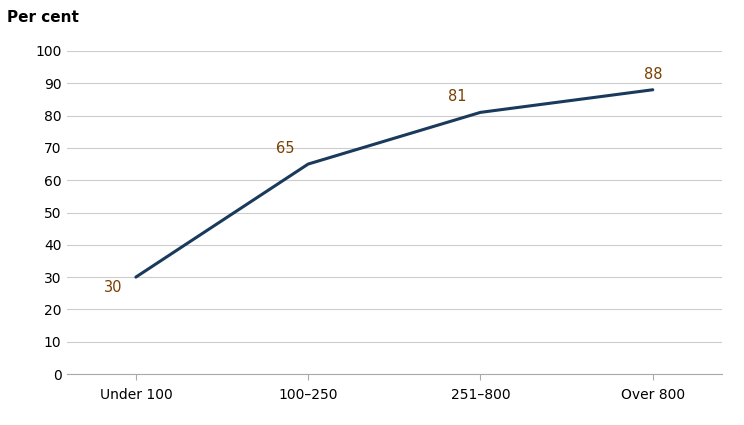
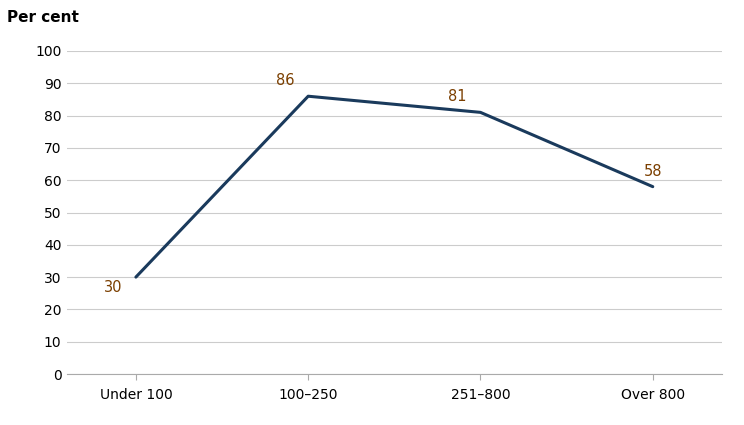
100–250: 65 -> 86
Over 800: 88 -> 58
